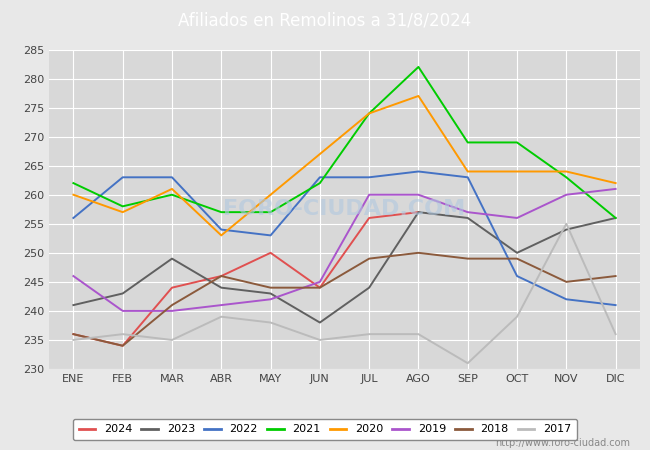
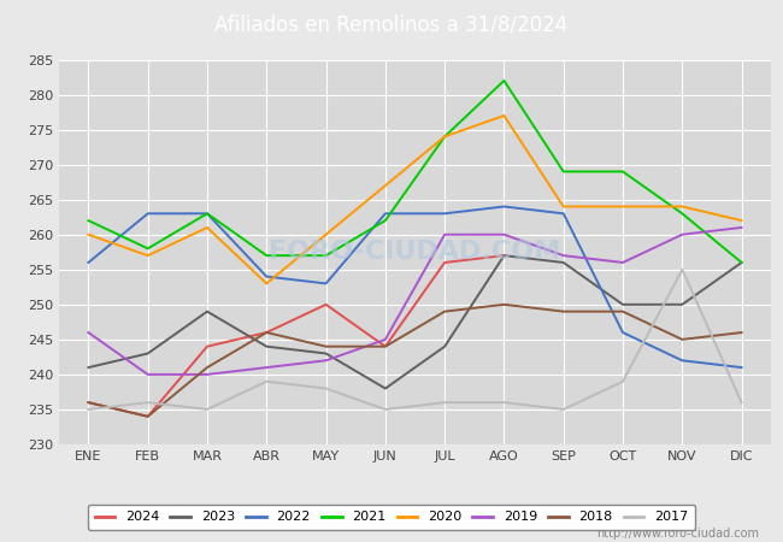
2021/MAR: 260 -> 263
2017/SEP: 231 -> 235
2023/NOV: 254 -> 250
